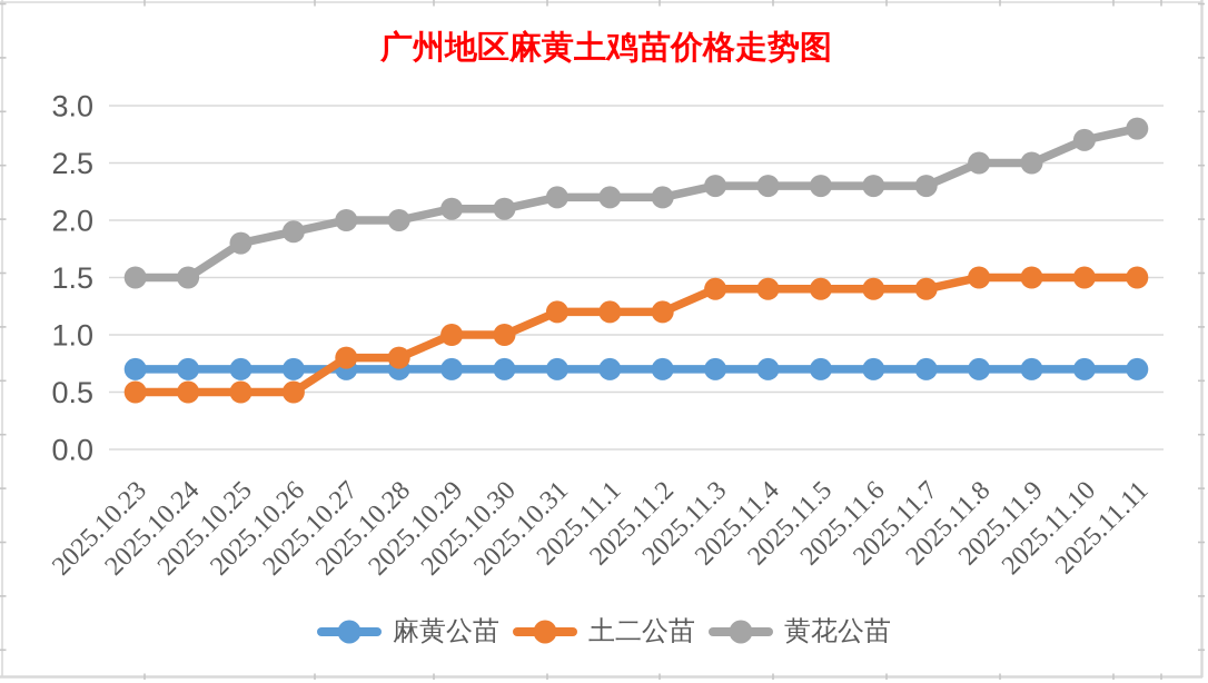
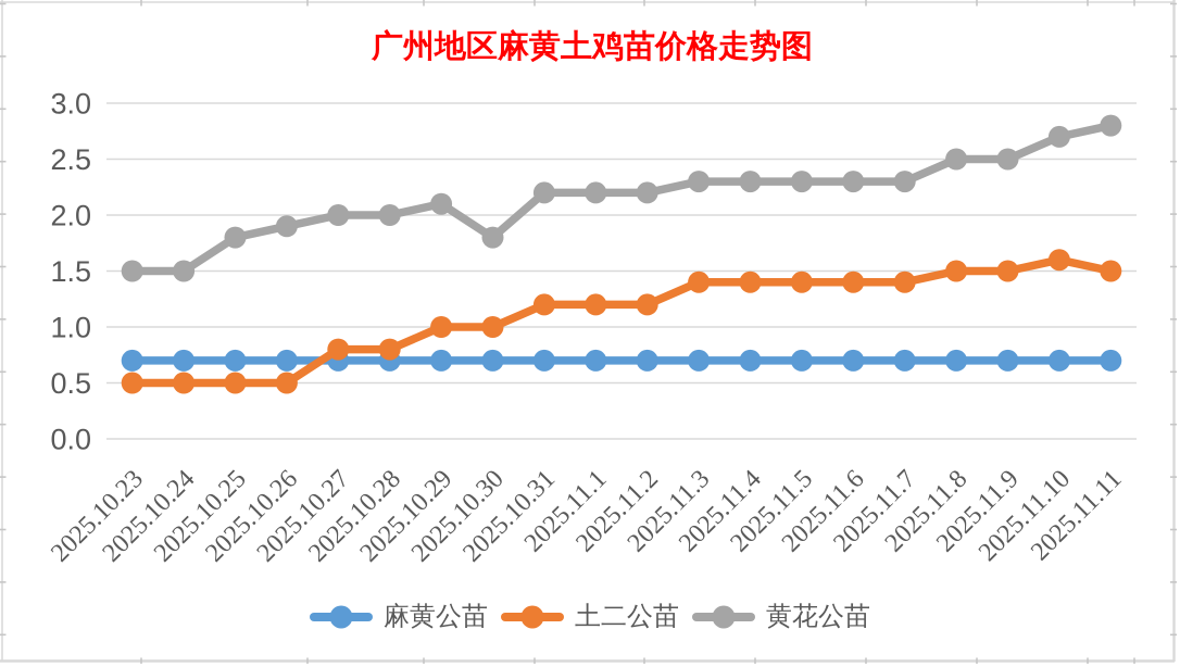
黄花公苗/2025.10.30: 2.1 -> 1.8
土二公苗/2025.11.10: 1.5 -> 1.6
